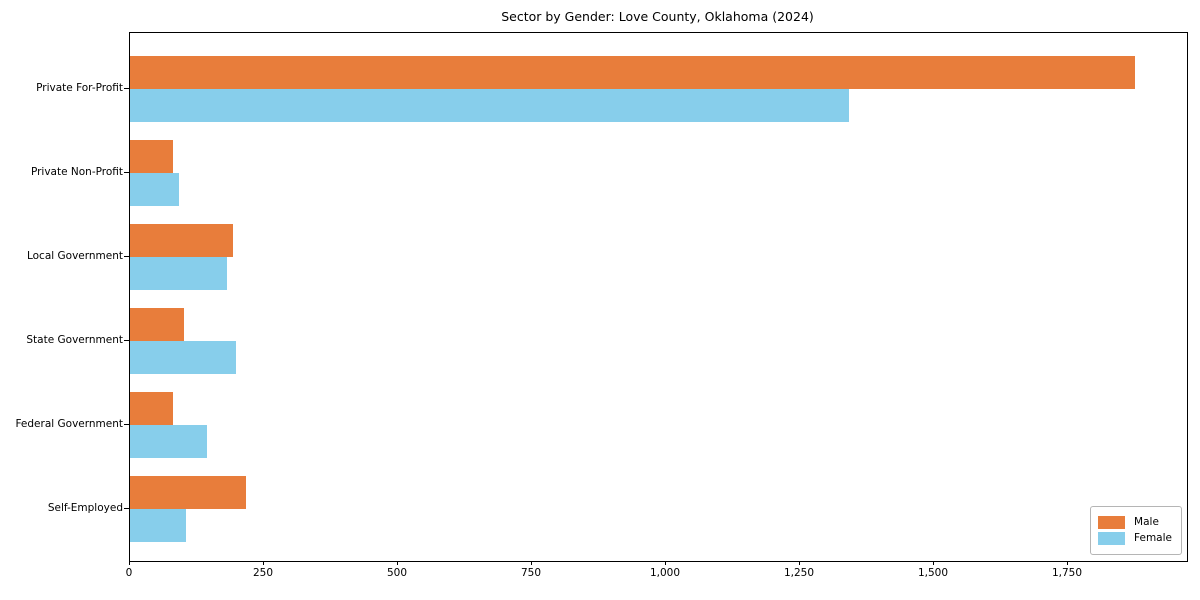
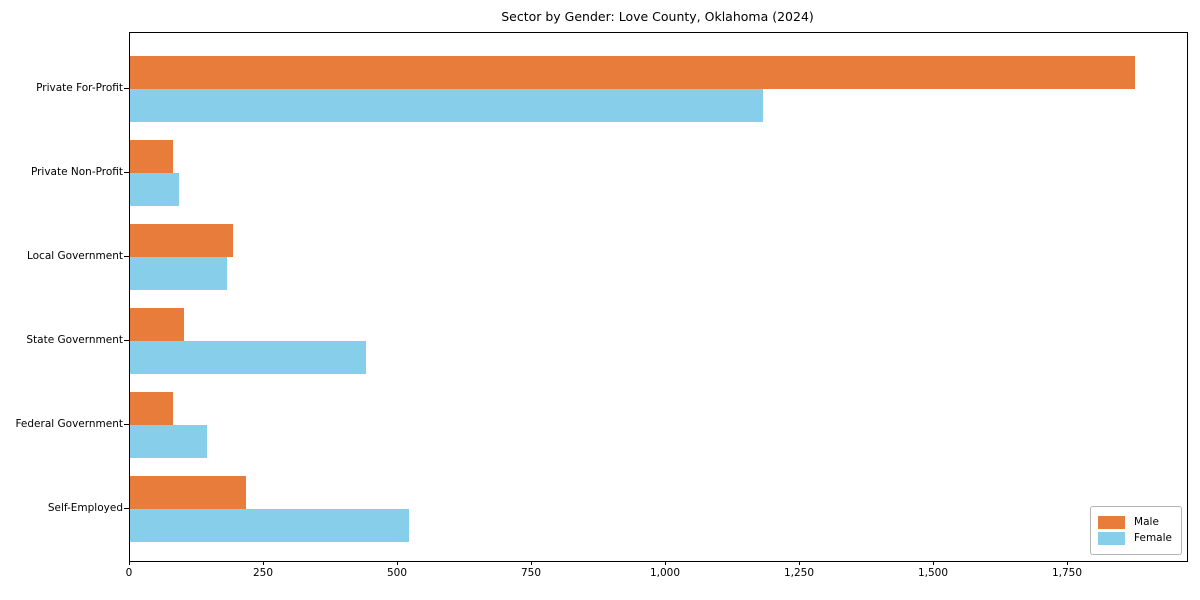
Female/Private For-Profit: 1340 -> 1180
Female/State Government: 200 -> 440
Female/Self-Employed: 100 -> 520
